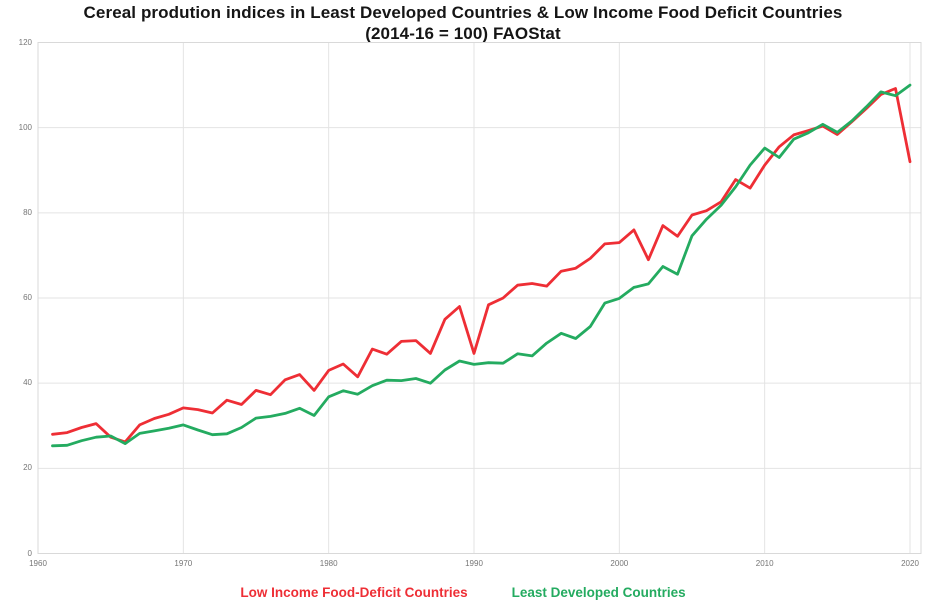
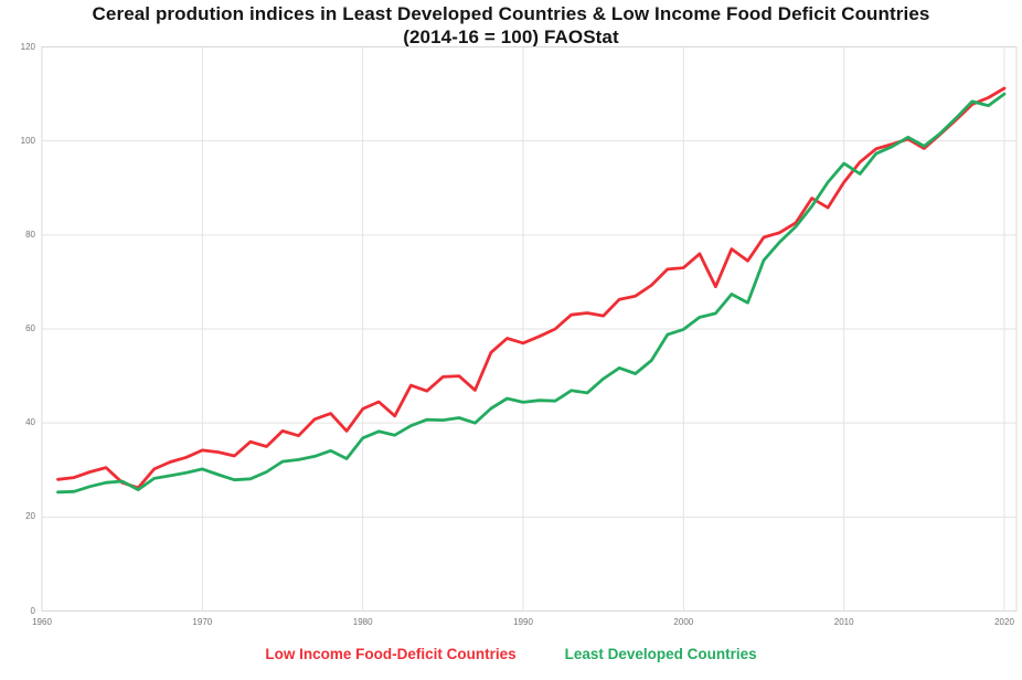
Low Income Food-Deficit Countries/1990: 47 -> 57
Low Income Food-Deficit Countries/2020: 92 -> 111
